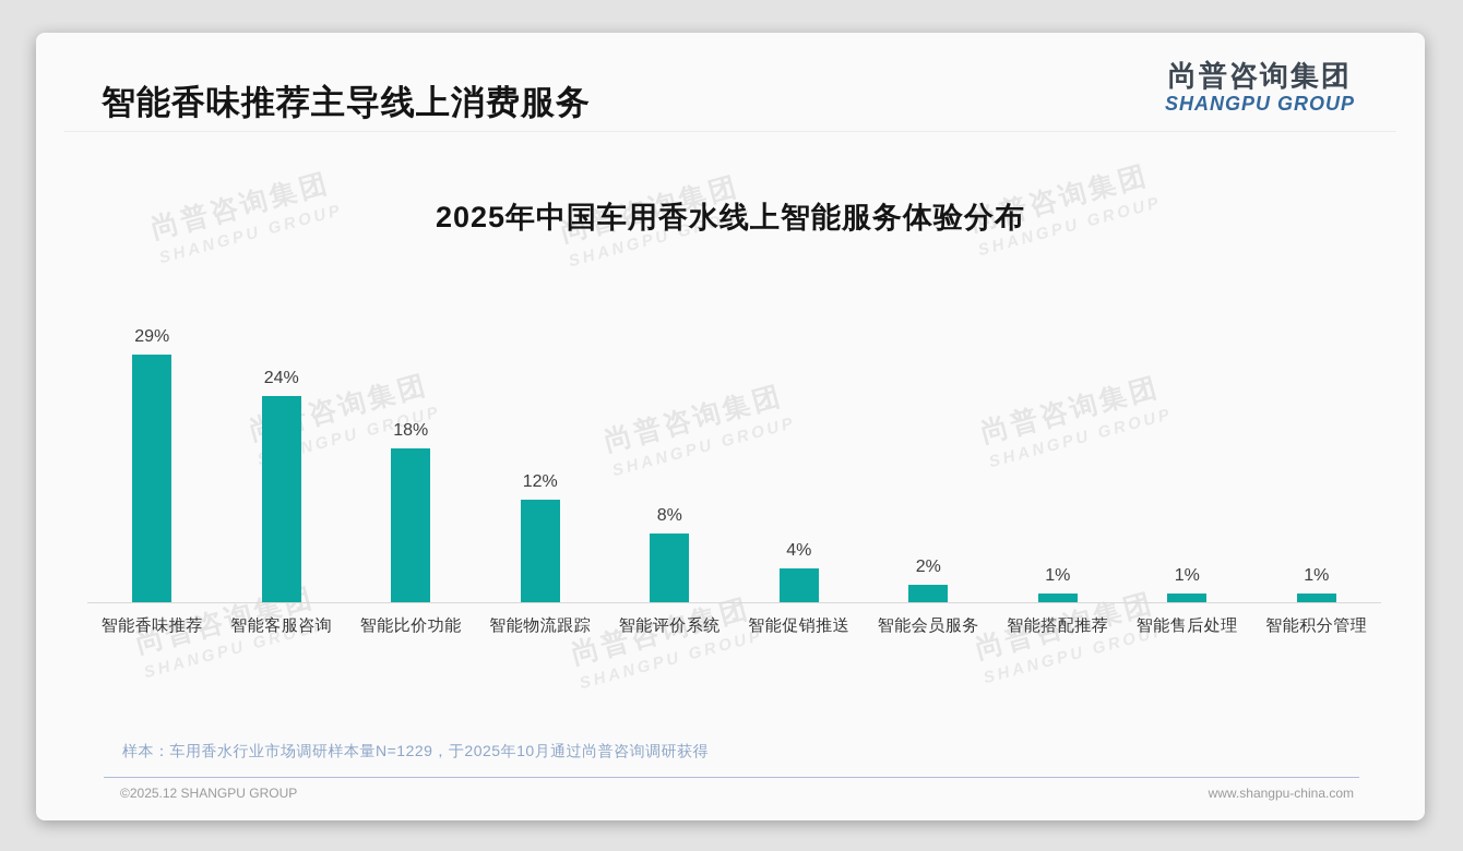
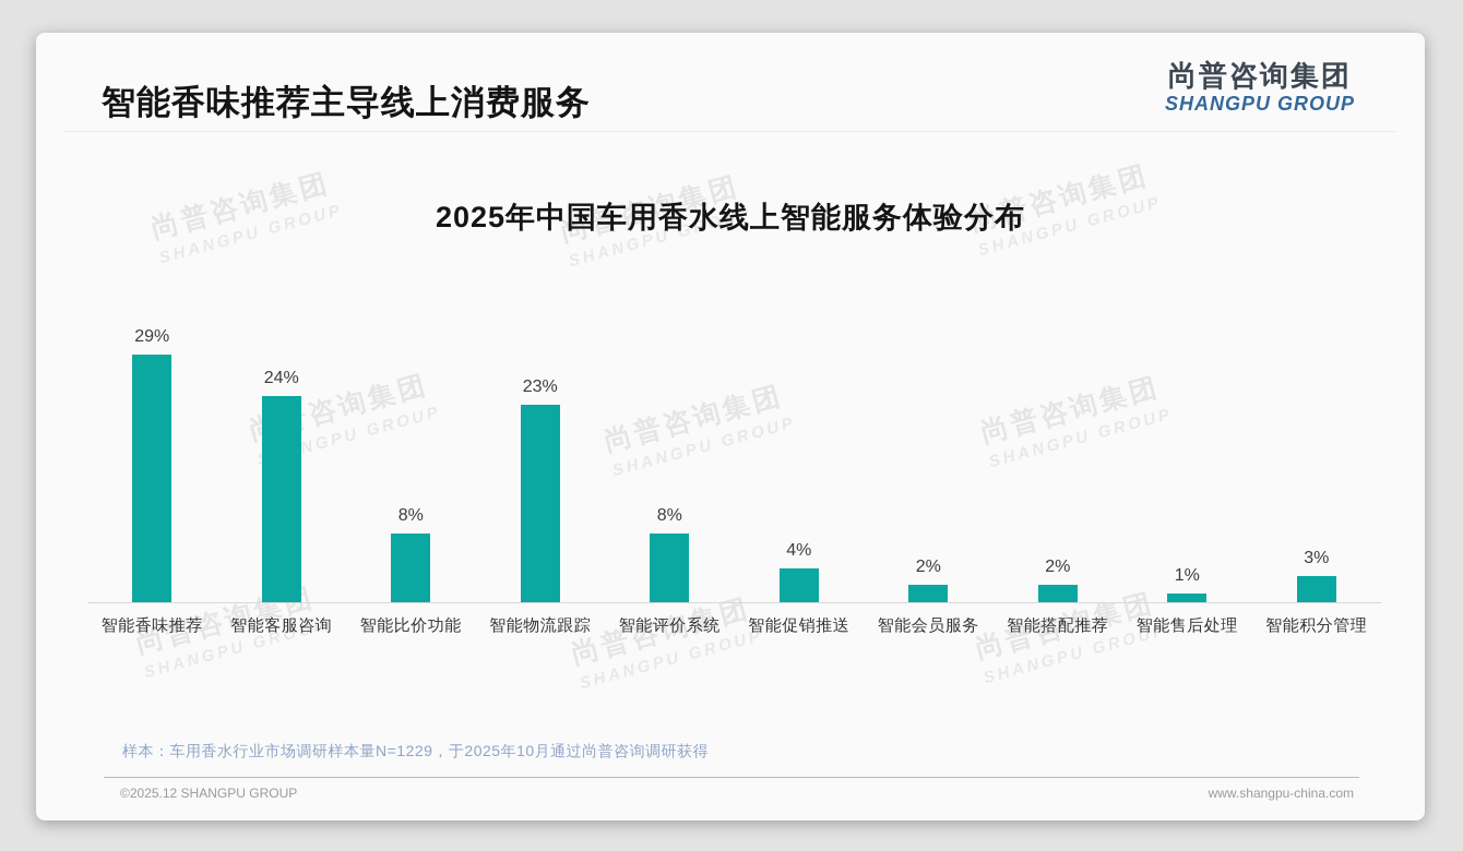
智能比价功能: 18% -> 8%
智能物流跟踪: 12% -> 23%
智能搭配推荐: 1% -> 2%
智能积分管理: 1% -> 3%
